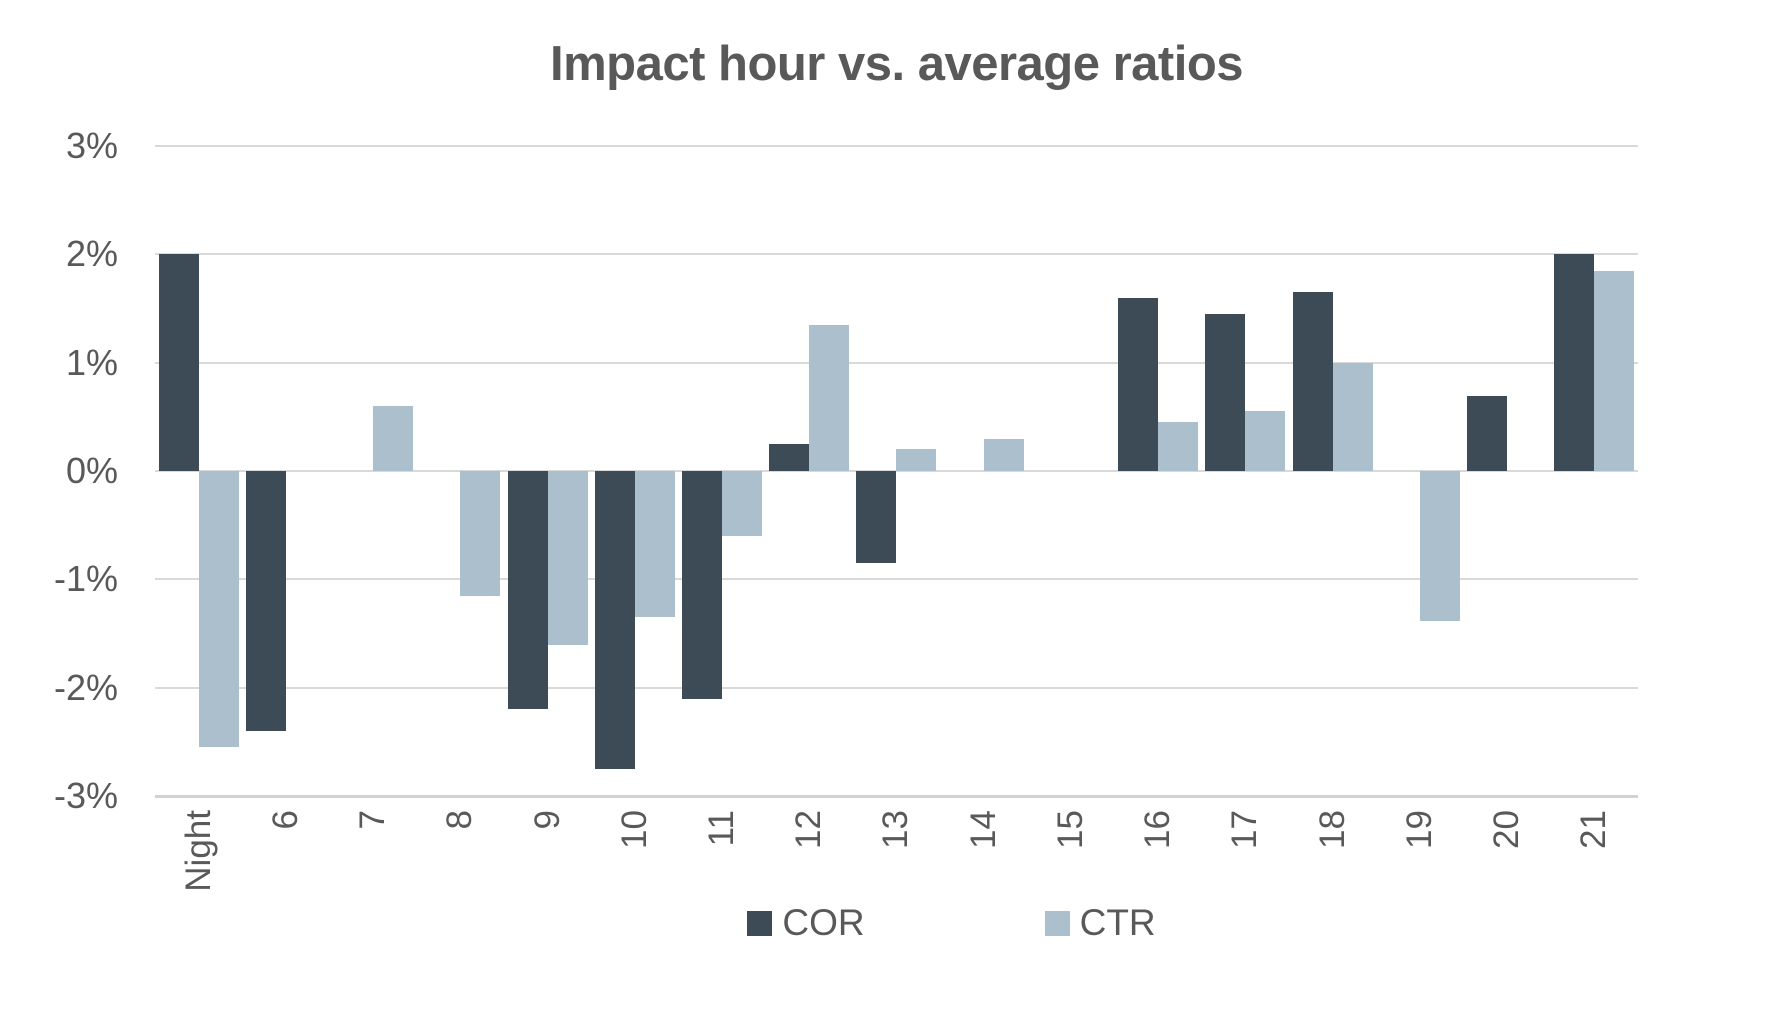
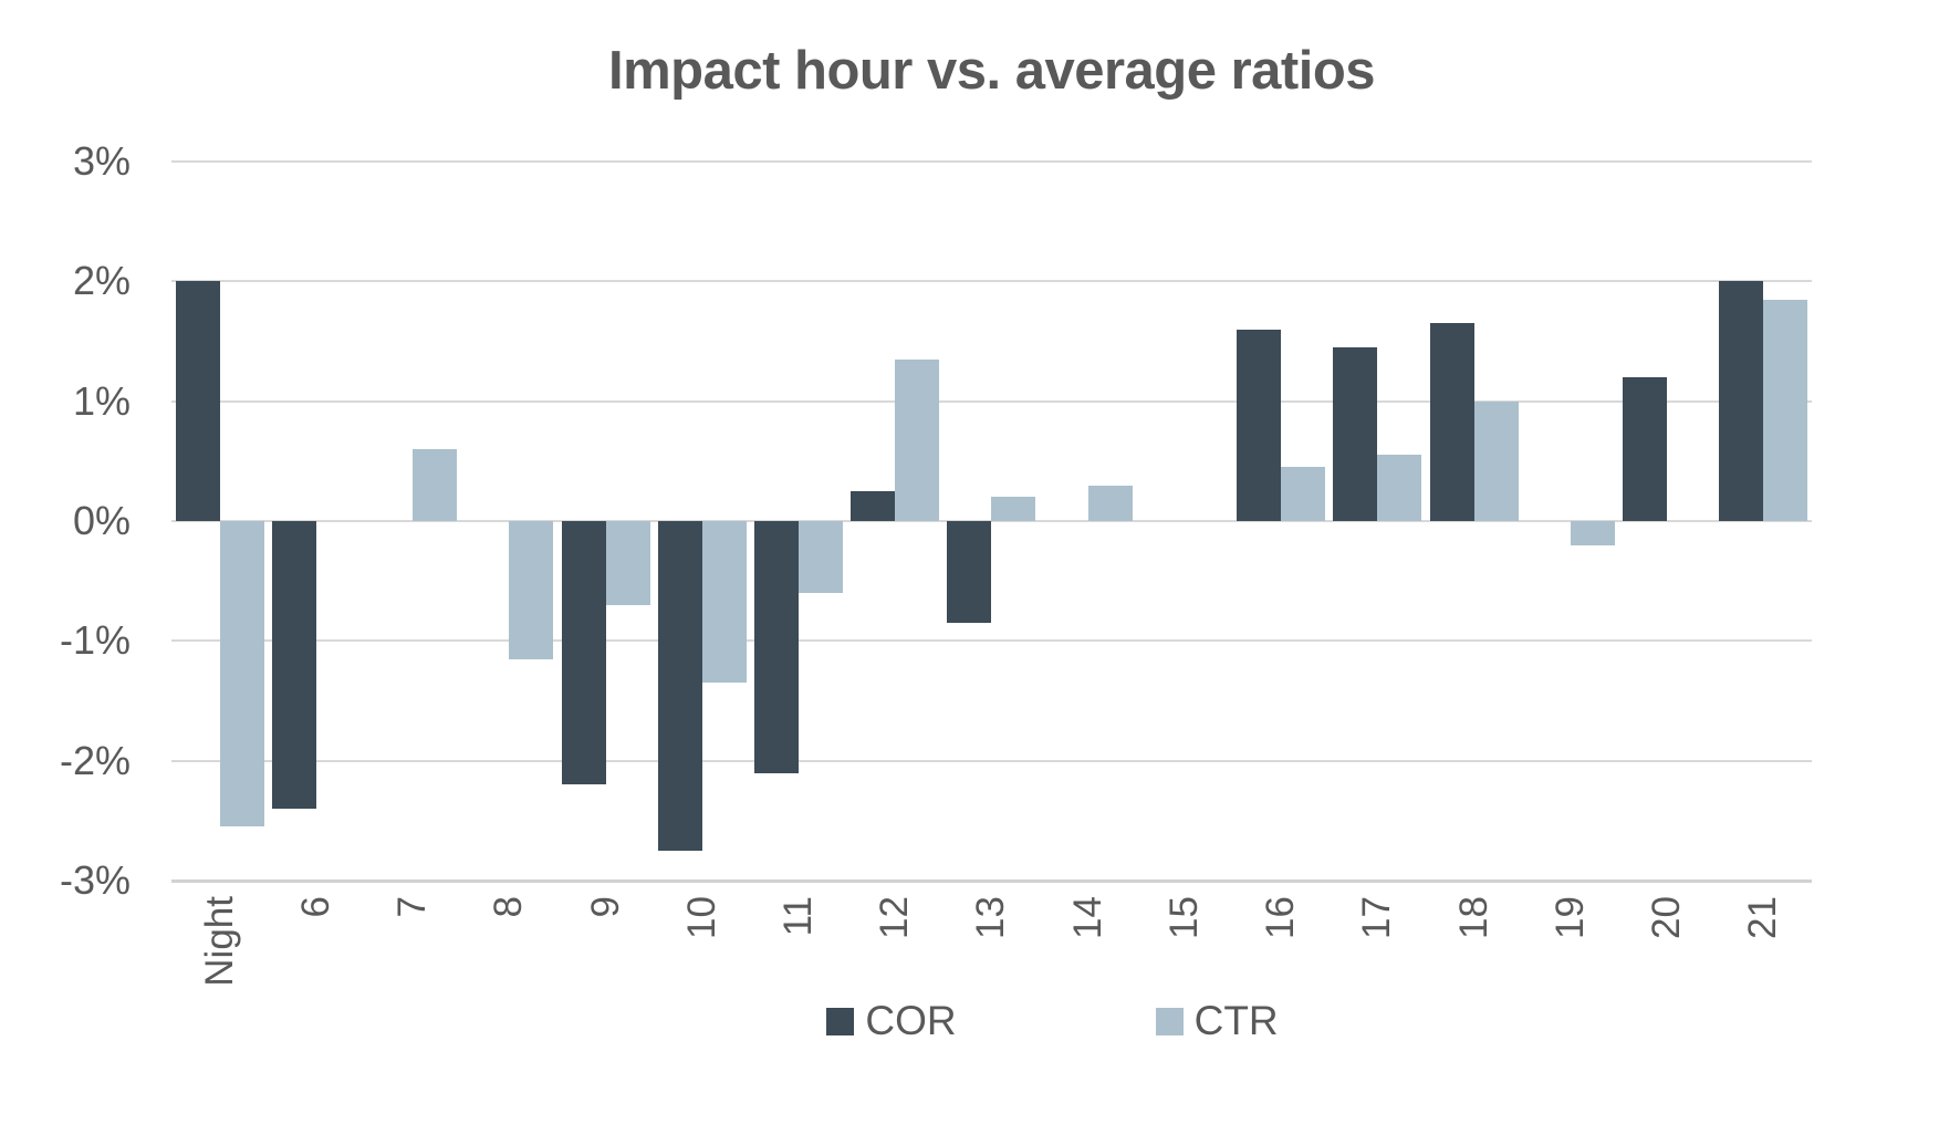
CTR/9: -1.61% -> -0.70%
CTR/19: -1.38% -> -0.20%
COR/20: 0.69% -> 1.20%
